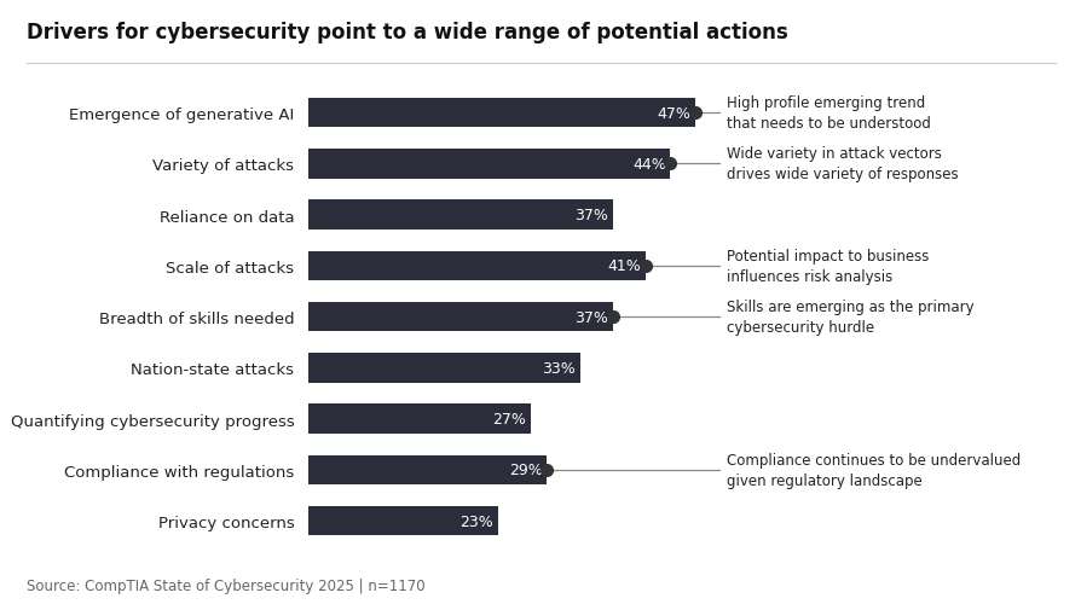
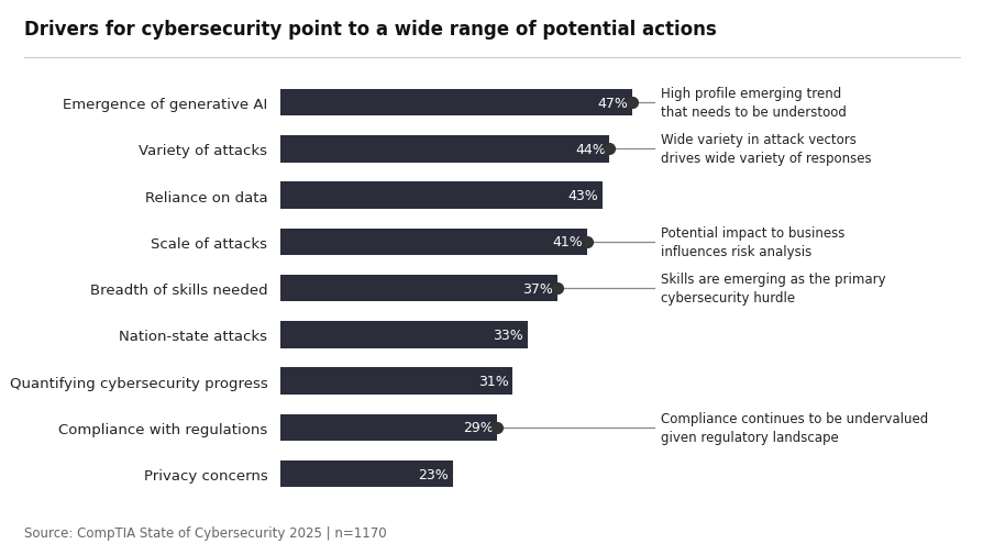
Reliance on data: 37% -> 43%
Quantifying cybersecurity progress: 27% -> 31%
